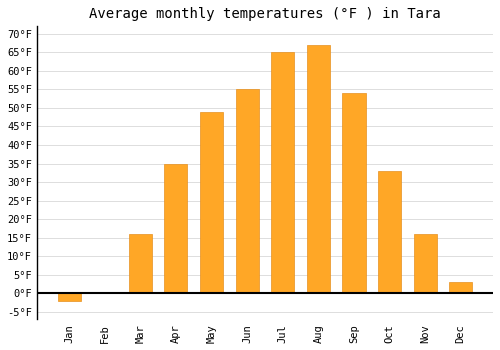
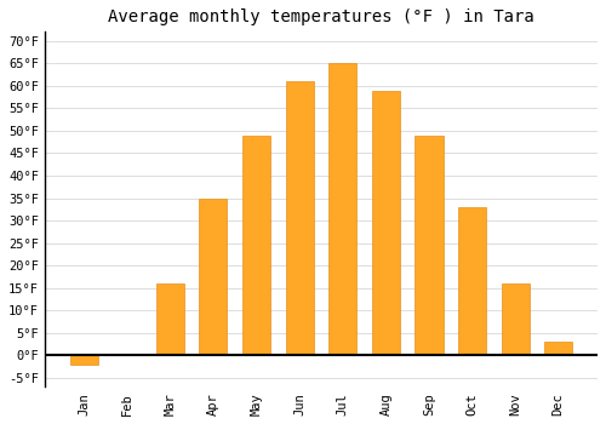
Jun: 55°F -> 61°F
Aug: 67°F -> 59°F
Sep: 54°F -> 49°F
